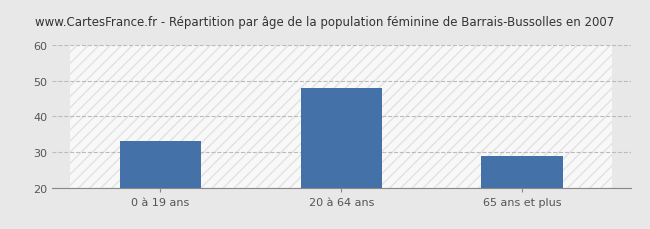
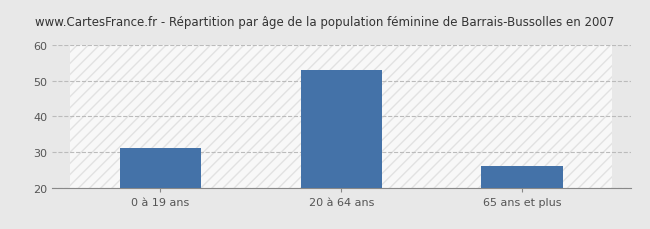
0 à 19 ans: 33 -> 31
20 à 64 ans: 48 -> 53
65 ans et plus: 29 -> 26
